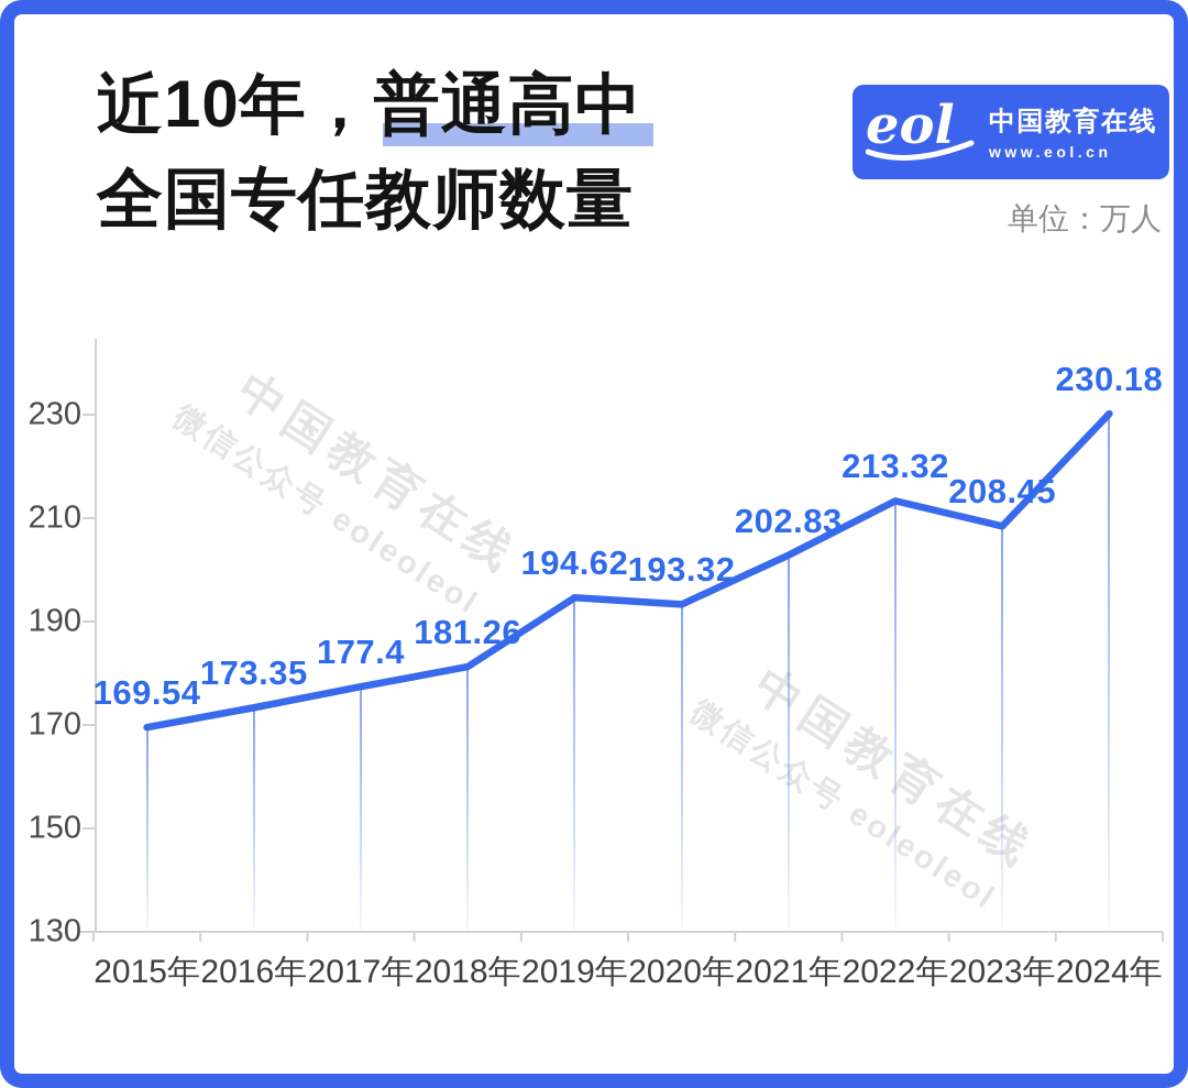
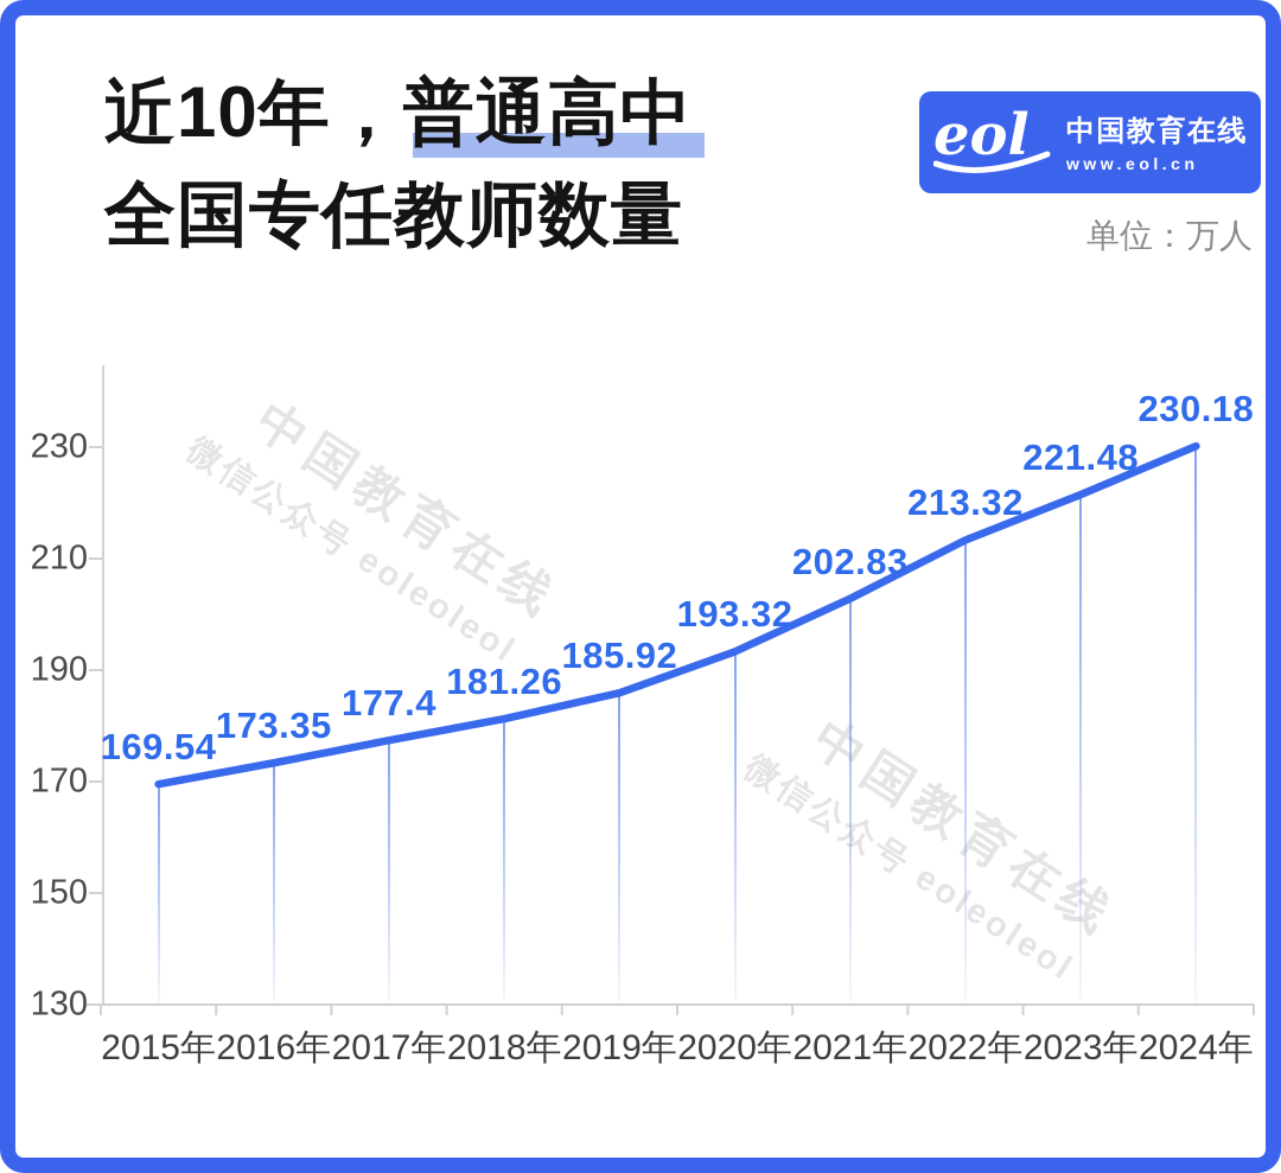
2019年: 194.62 -> 185.92
2023年: 208.45 -> 221.48
